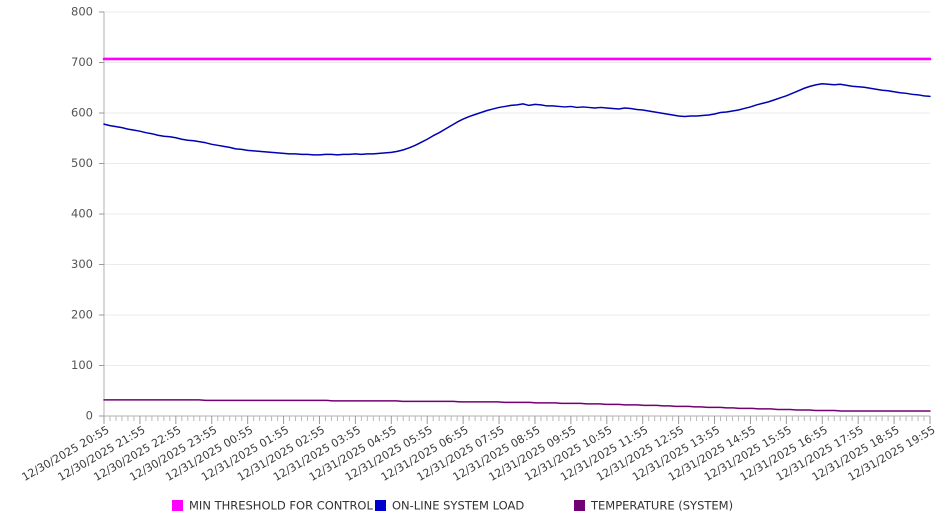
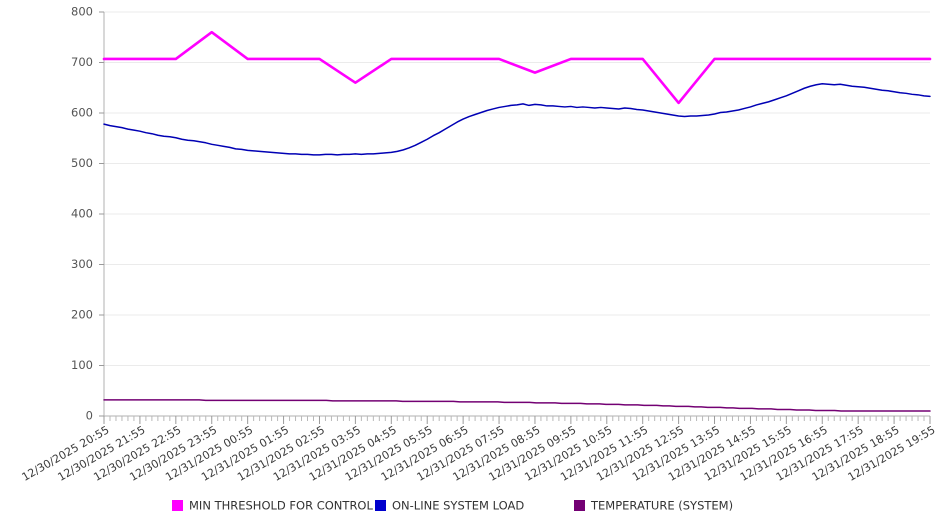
MIN THRESHOLD FOR CONTROL/12/30/2025 23:55: 710 -> 760
MIN THRESHOLD FOR CONTROL/12/31/2025 03:55: 710 -> 660
MIN THRESHOLD FOR CONTROL/12/31/2025 08:55: 710 -> 680
MIN THRESHOLD FOR CONTROL/12/31/2025 12:55: 710 -> 620
